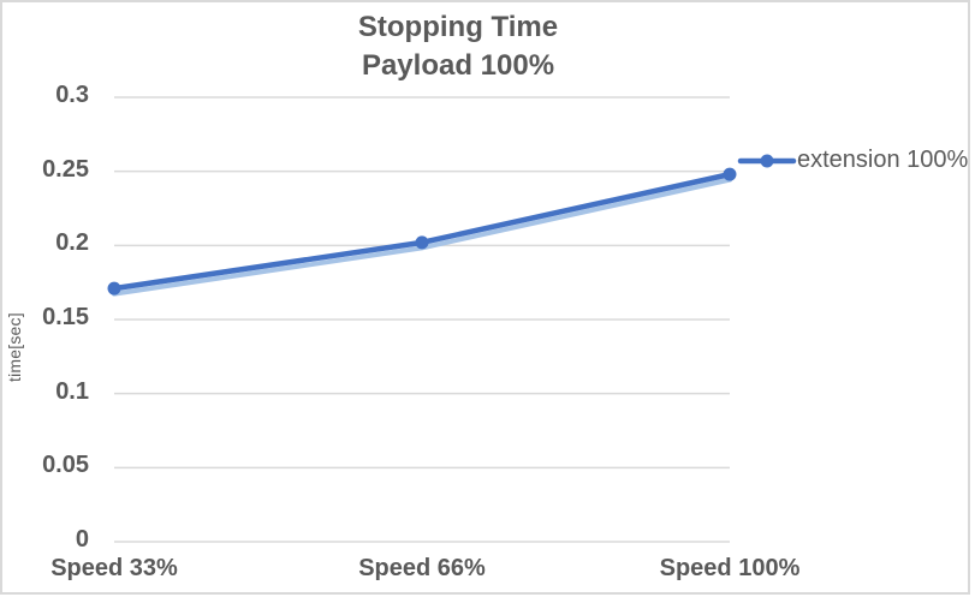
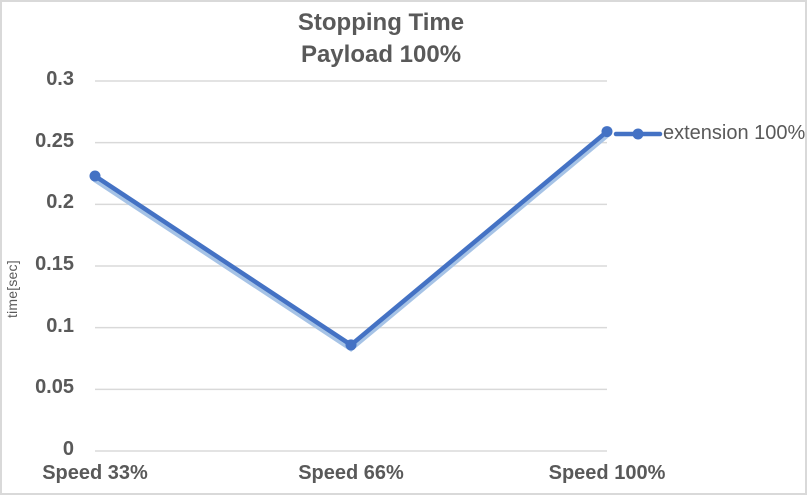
Speed 33%: 0.171 -> 0.223
Speed 66%: 0.202 -> 0.086
Speed 100%: 0.248 -> 0.259
